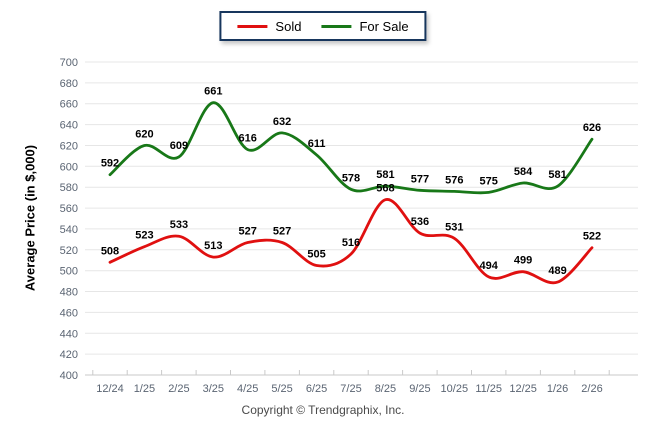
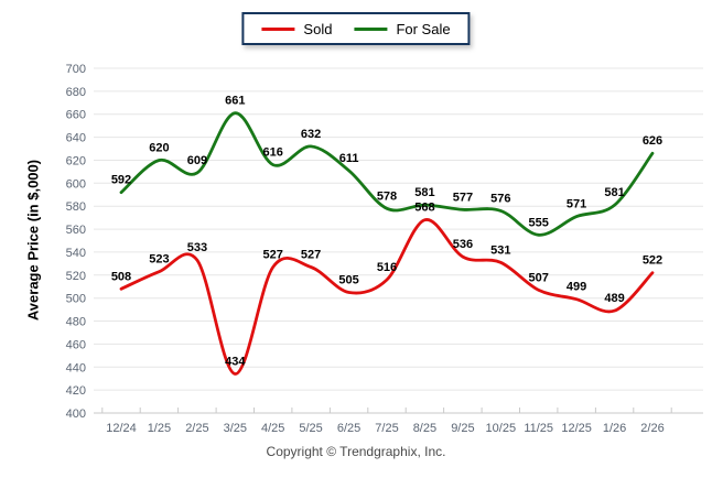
Sold/3/25: 513 -> 434
Sold/11/25: 494 -> 507
For Sale/11/25: 575 -> 555
For Sale/12/25: 584 -> 571
